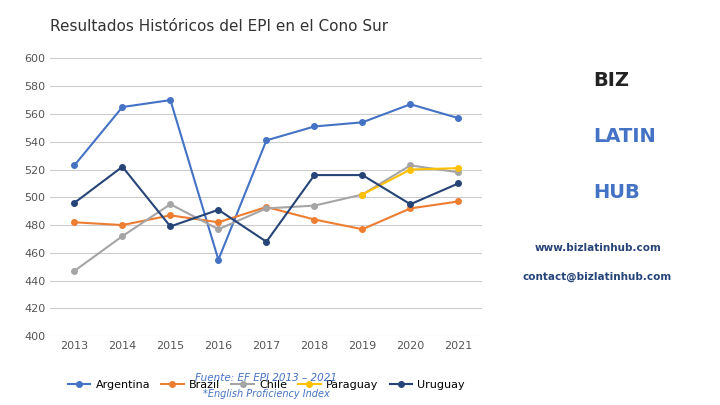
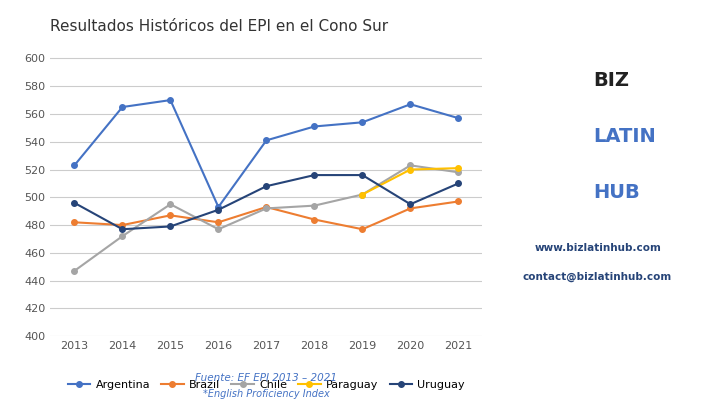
Uruguay/2014: 522 -> 477
Argentina/2016: 455 -> 493
Uruguay/2017: 468 -> 508
